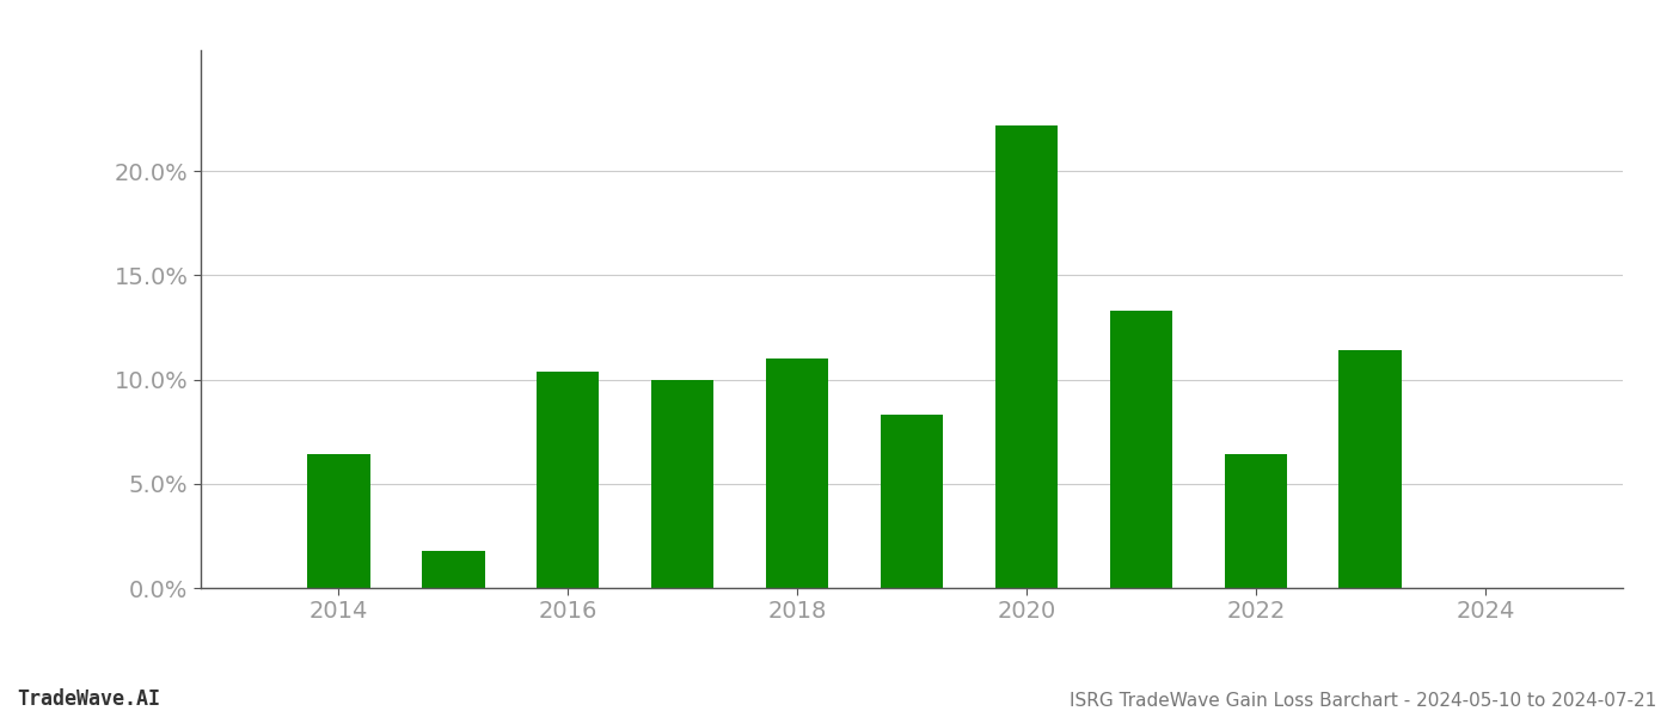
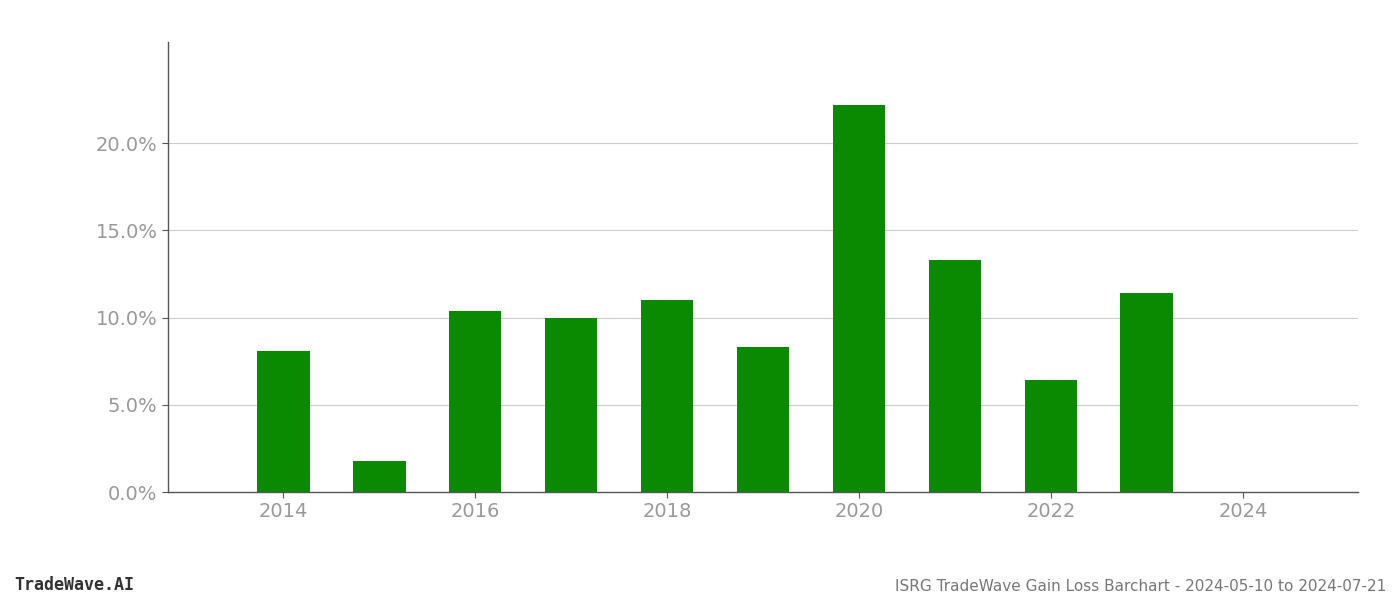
2014: 6.4% -> 8.1%
